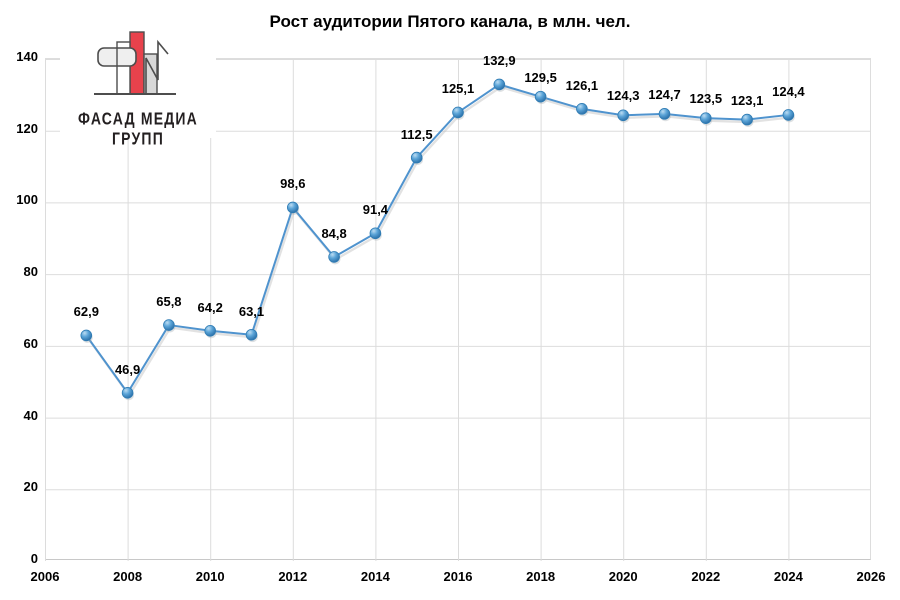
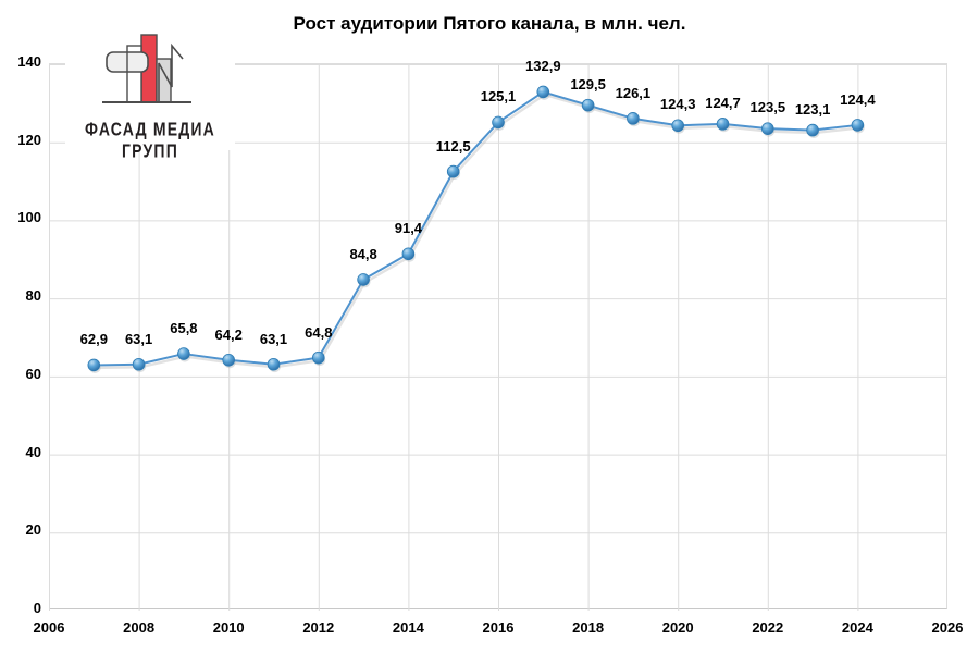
2008: 46,9 -> 63,1
2012: 98,6 -> 64,8
